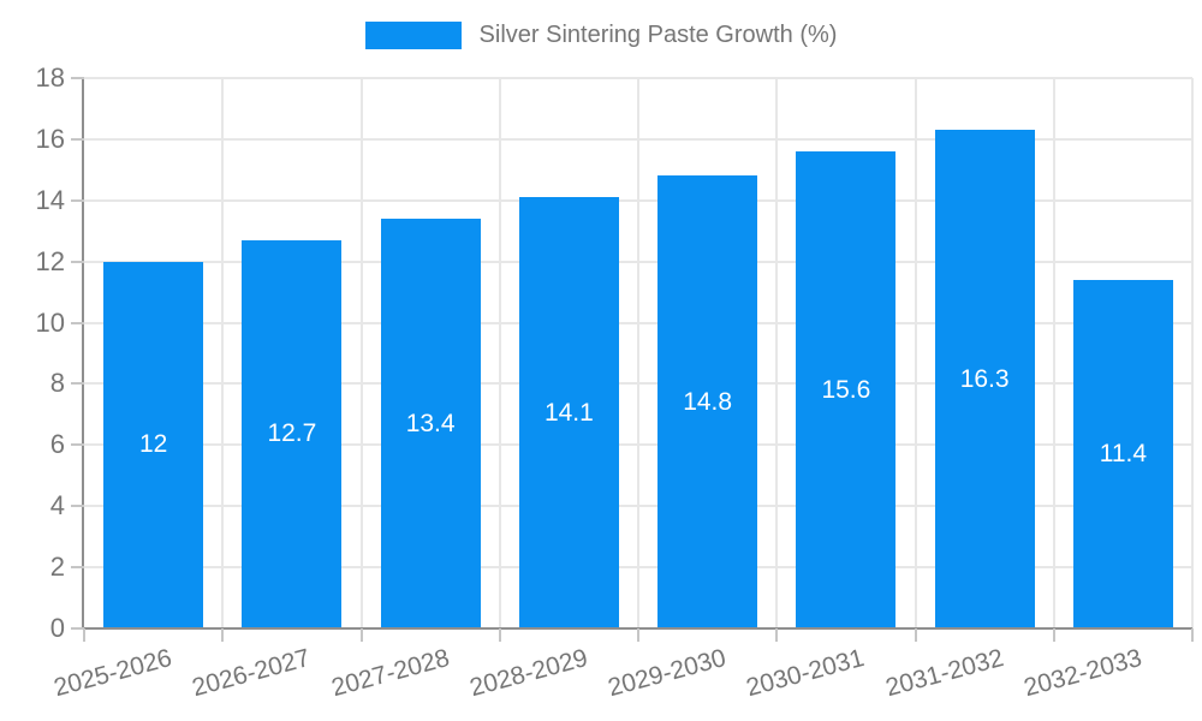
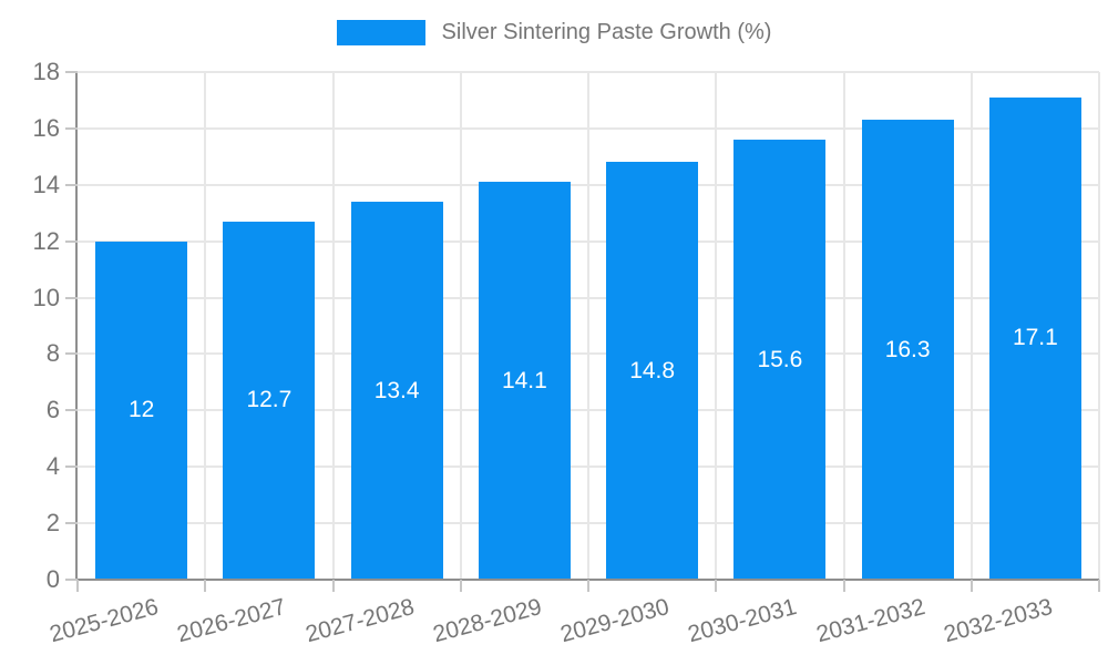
2032-2033: 11.4 -> 17.1
